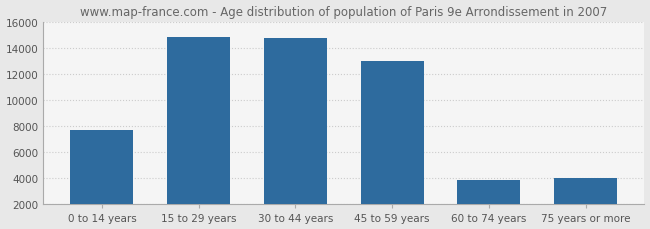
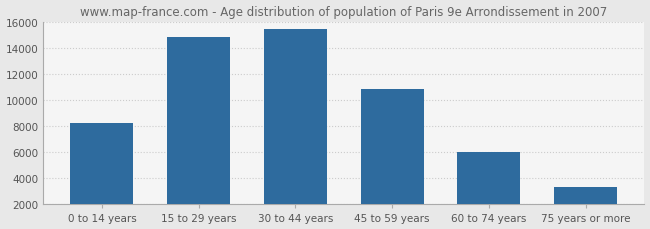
0 to 14 years: 7700 -> 8200
30 to 44 years: 14700 -> 15400
45 to 59 years: 13000 -> 10800
60 to 74 years: 3900 -> 6000
75 years or more: 4000 -> 3400
